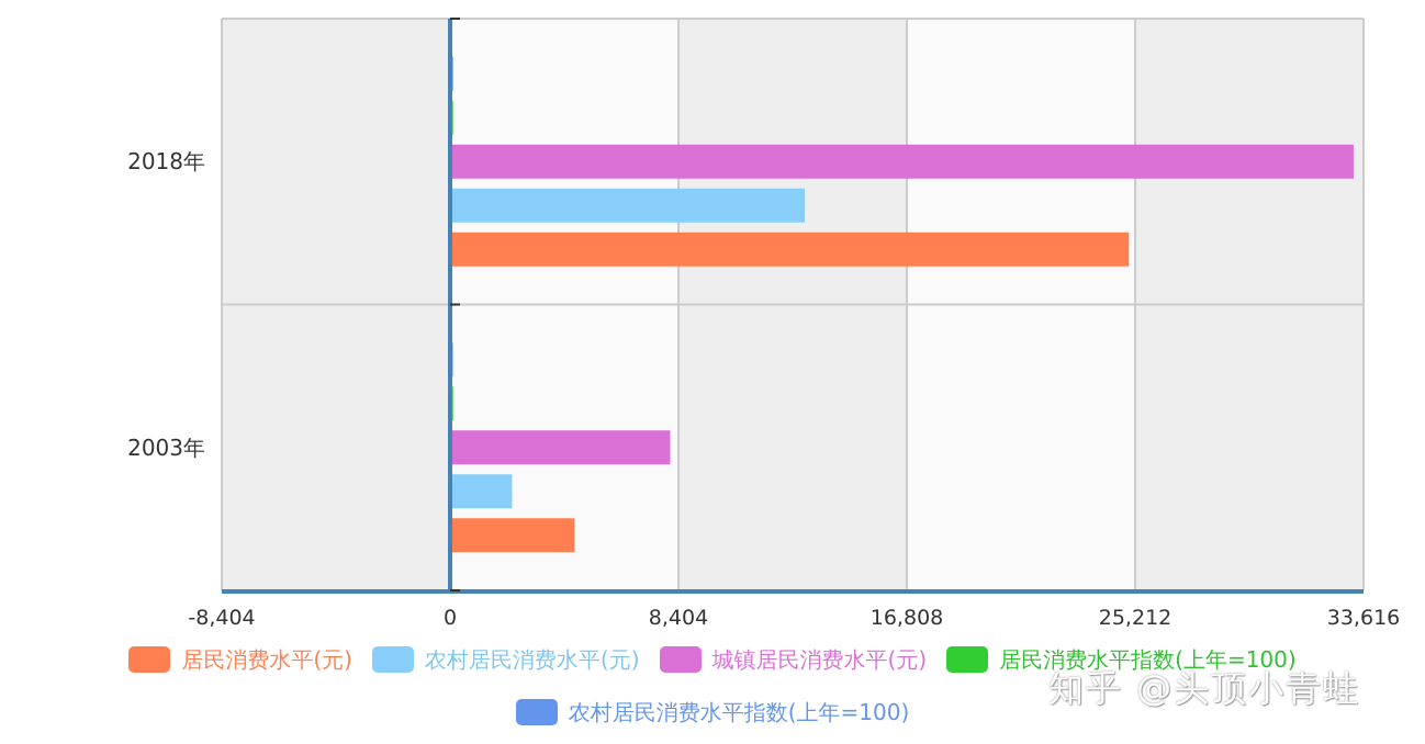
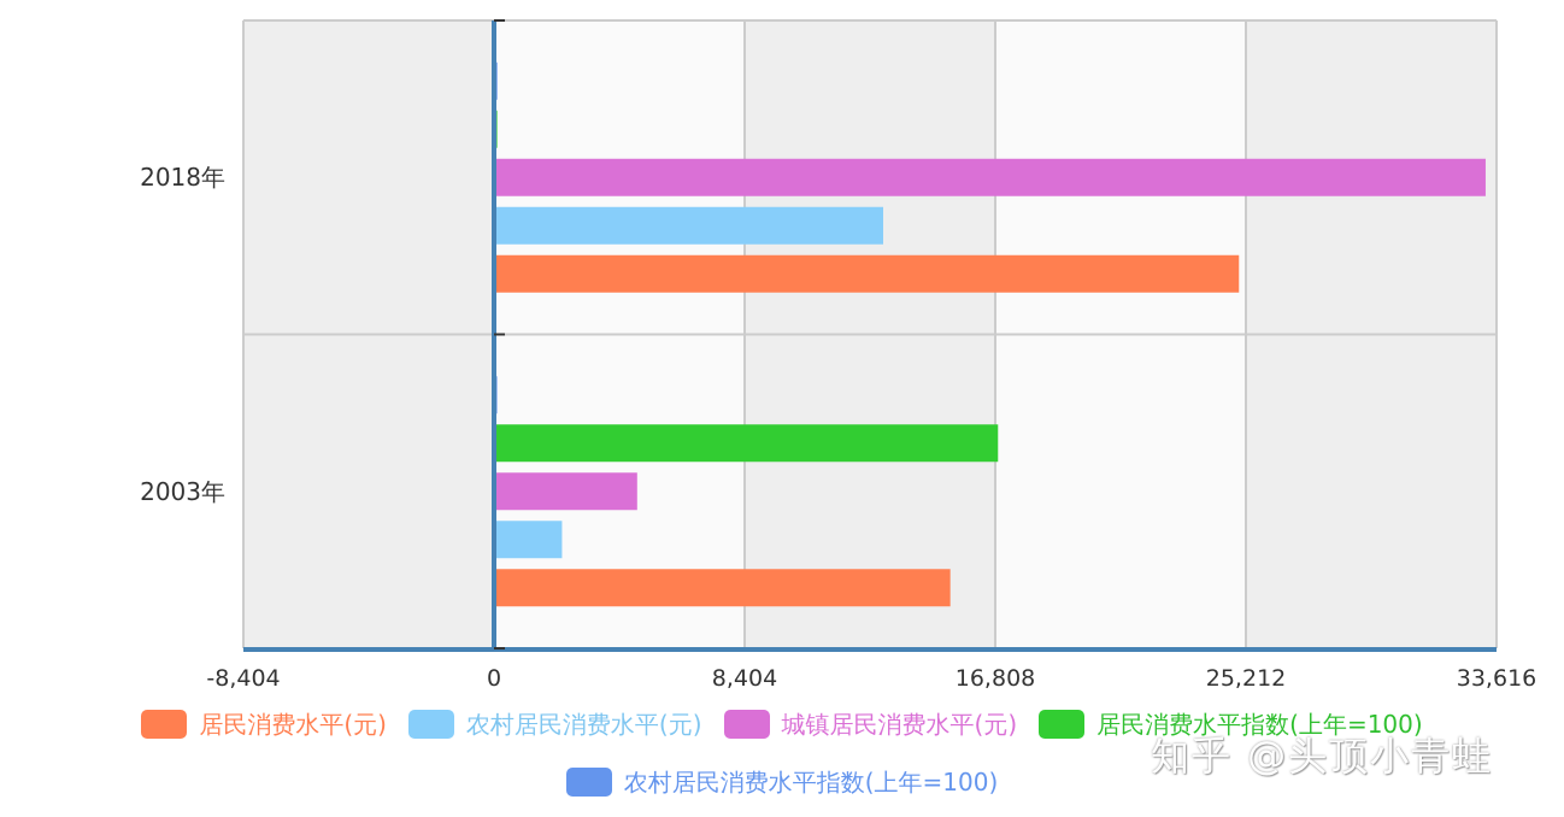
居民消费水平(元)/2003年: 4600 -> 15300
城镇居民消费水平(元)/2003年: 8100 -> 4800
居民消费水平指数(上年=100)/2003年: 100 -> 16900
